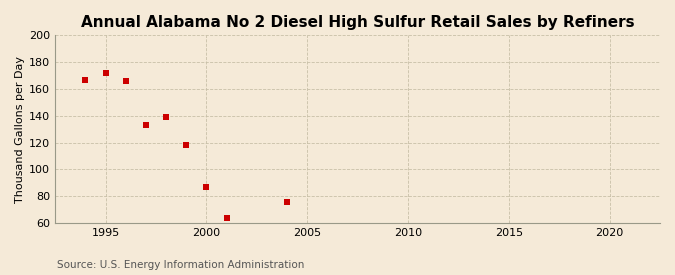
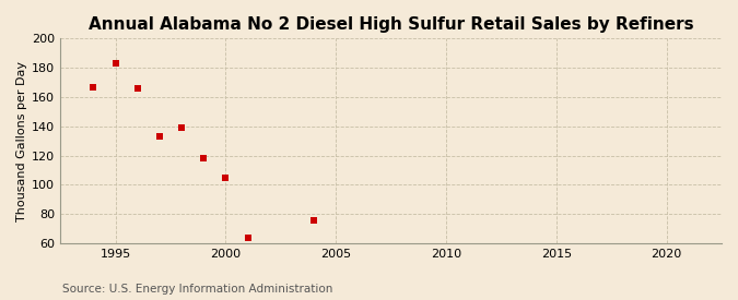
1995: 172 -> 183
2000: 87 -> 105
